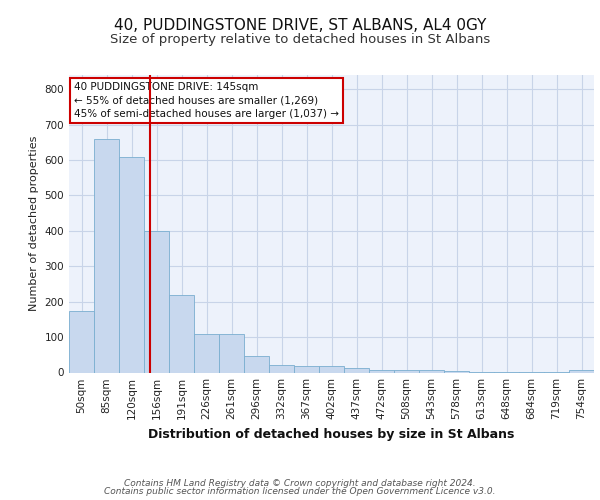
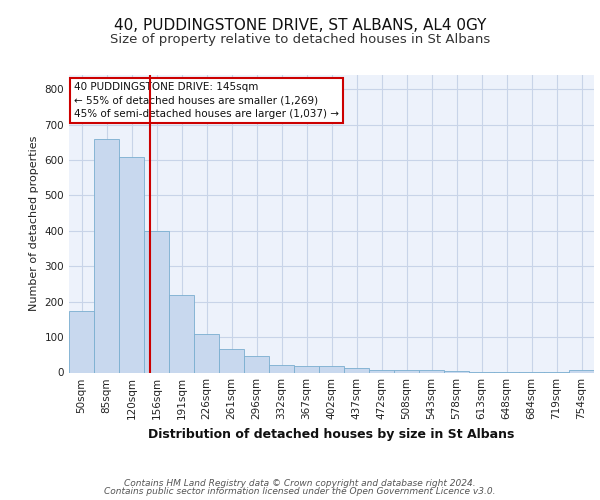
261sqm: 110 -> 65
